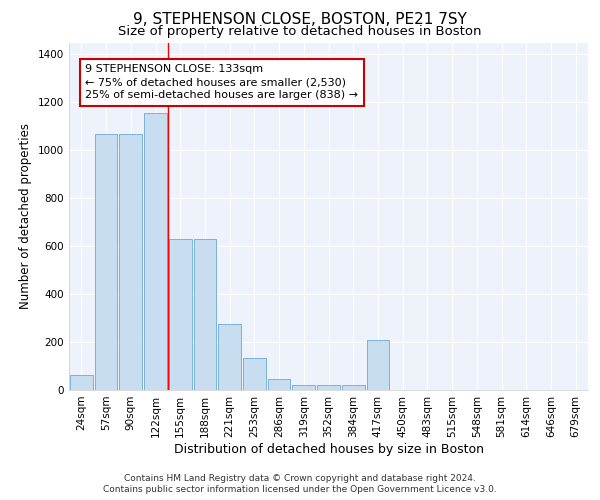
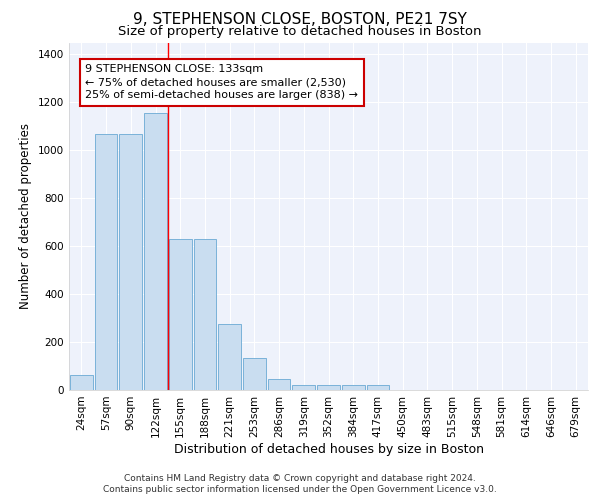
417sqm: 210 -> 20
